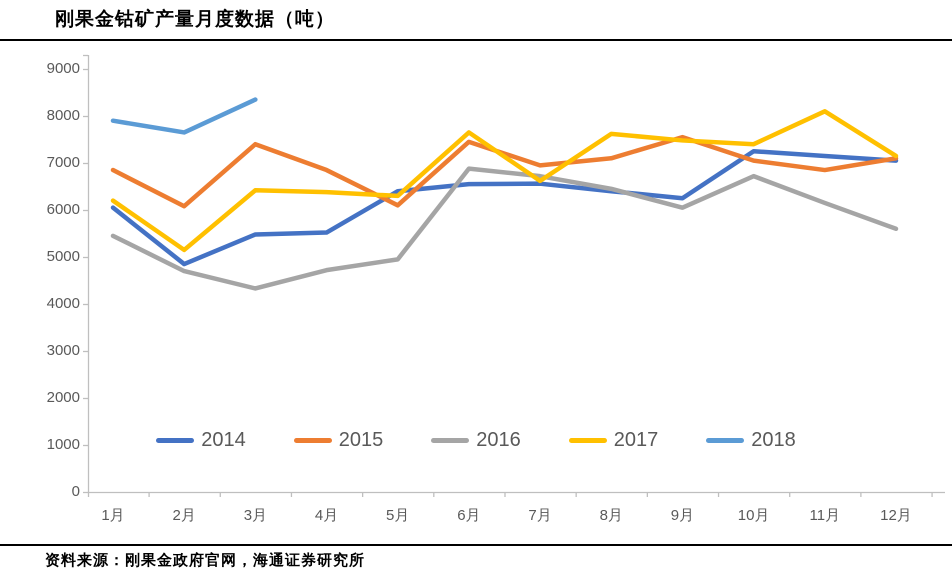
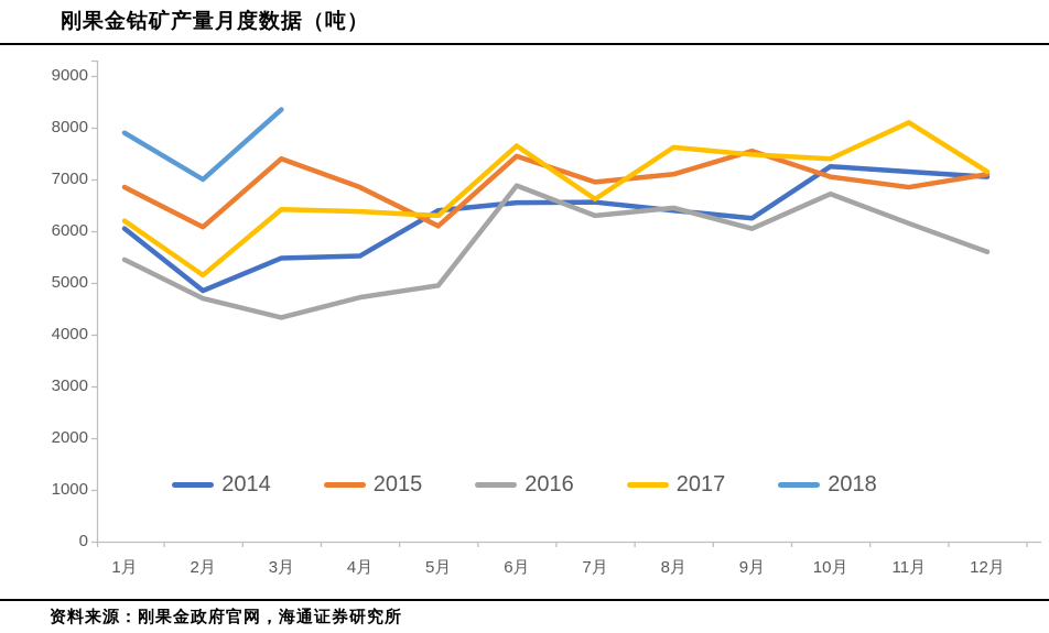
2018/2月: 7600 -> 7000
2016/7月: 6700 -> 6300
